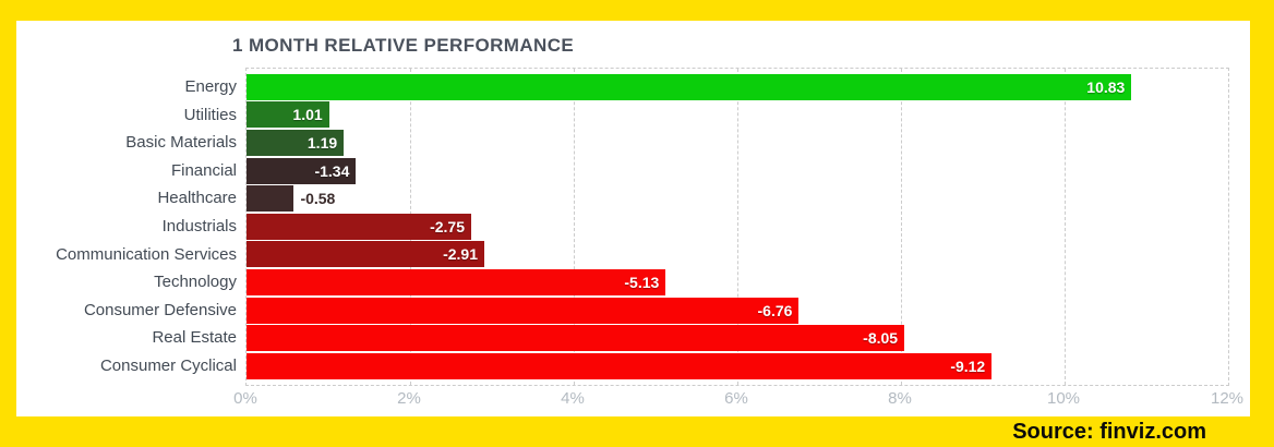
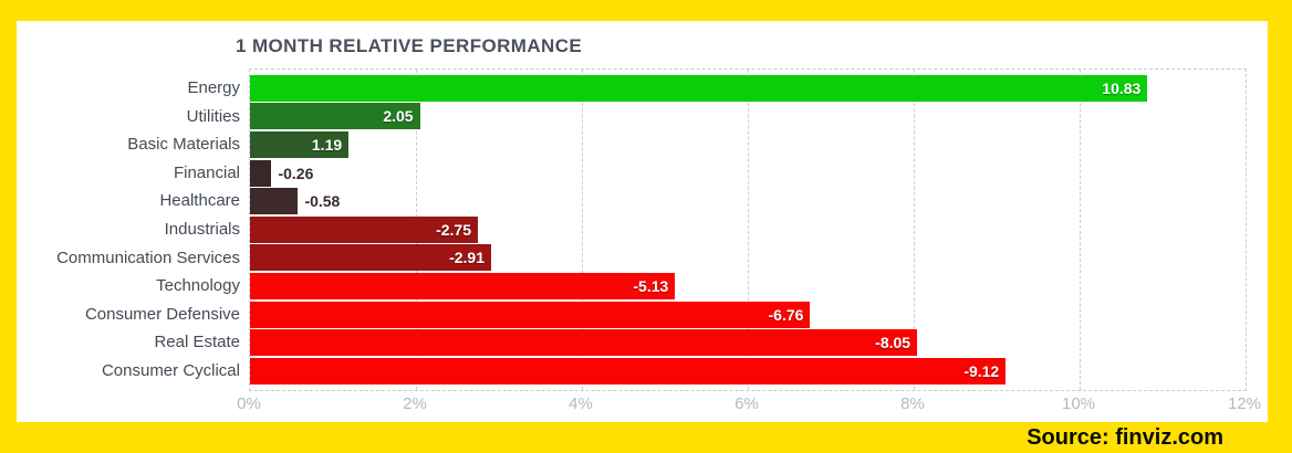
Utilities: 1.01 -> 2.05
Financial: -1.34 -> -0.26
